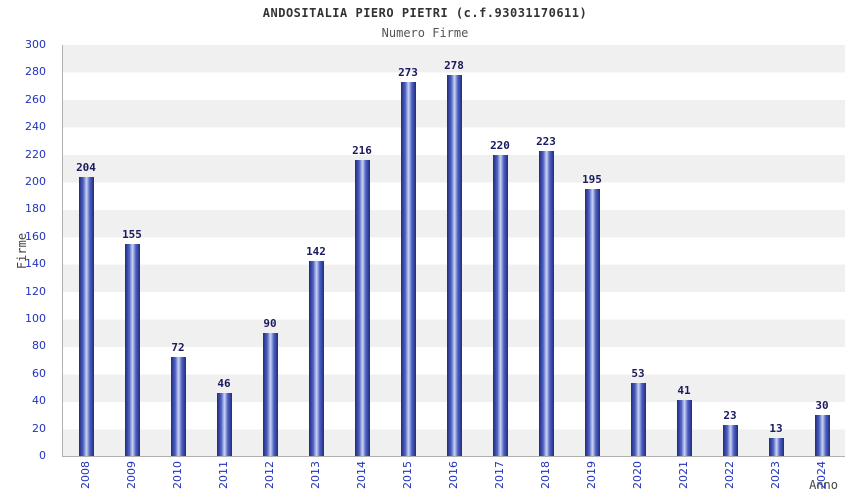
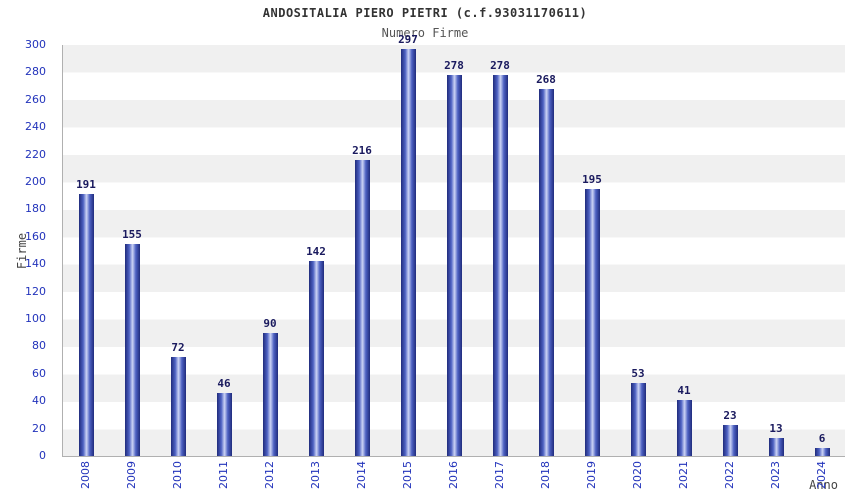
2008: 204 -> 191
2015: 273 -> 297
2017: 220 -> 278
2018: 223 -> 268
2024: 30 -> 6
